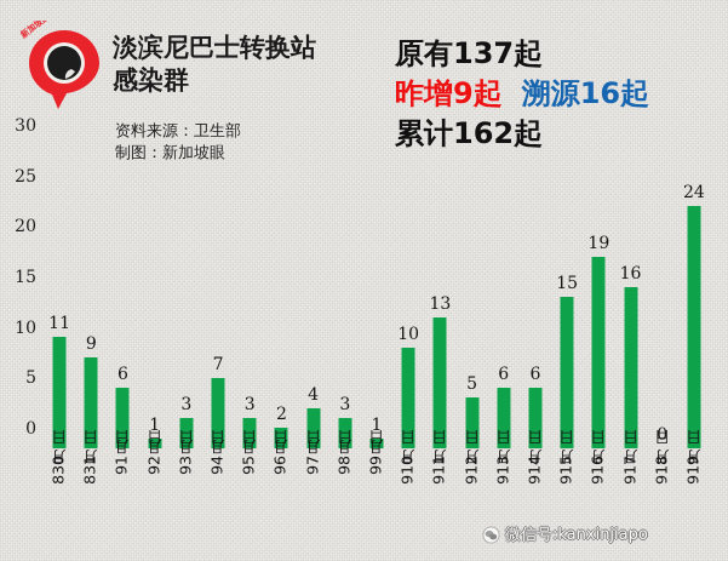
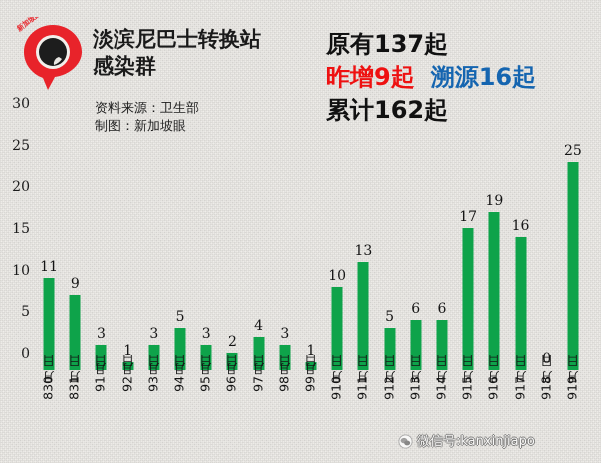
9月1日: 6 -> 3
9月4日: 7 -> 5
9月15日: 15 -> 17
9月19日: 24 -> 25
